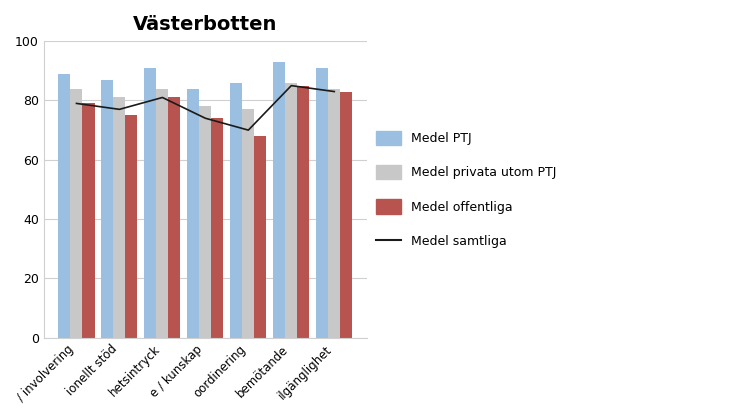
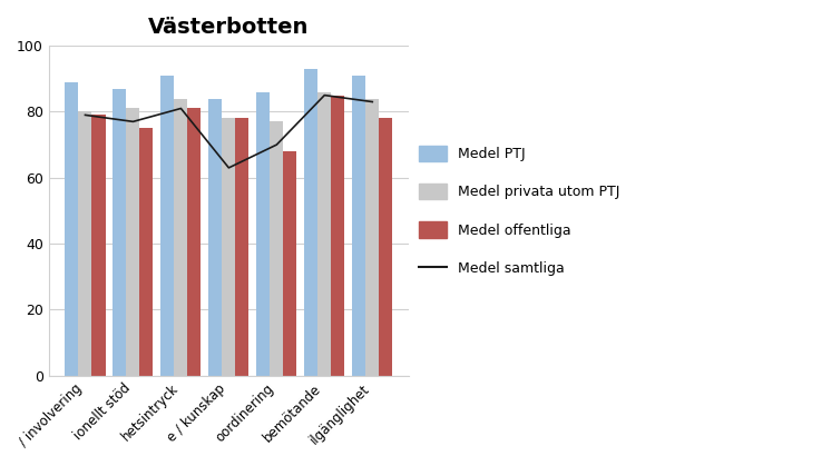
Medel privata utom PTJ// involvering: 84 -> 80
Medel samtliga/e / kunskap: 74 -> 63
Medel offentliga/e / kunskap: 74 -> 78
Medel offentliga/ilgänglighet: 83 -> 78
